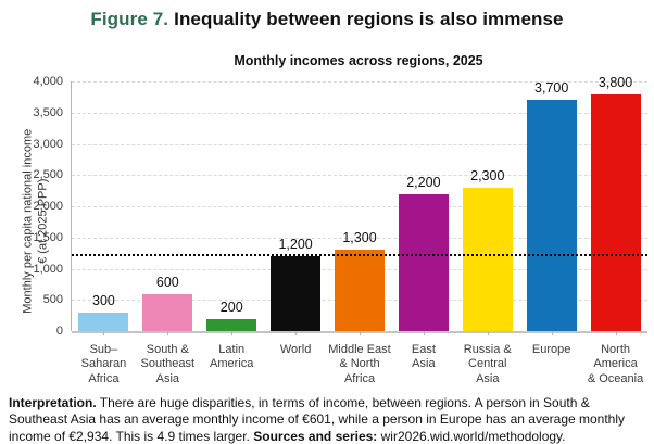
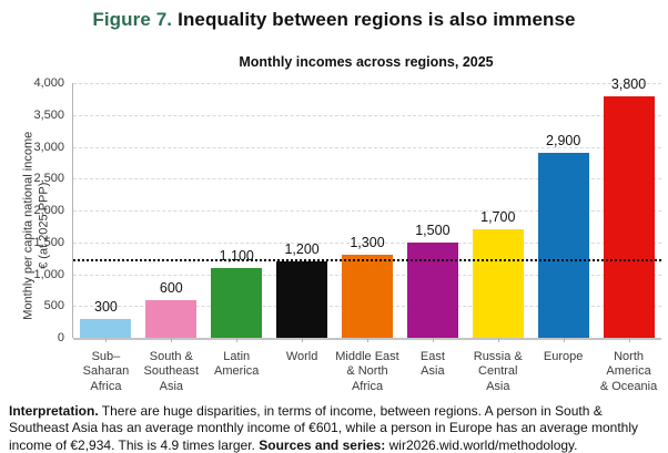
Latin America: 200 -> 1,100
East Asia: 2,200 -> 1,500
Russia & Central Asia: 2,300 -> 1,700
Europe: 3,700 -> 2,900
